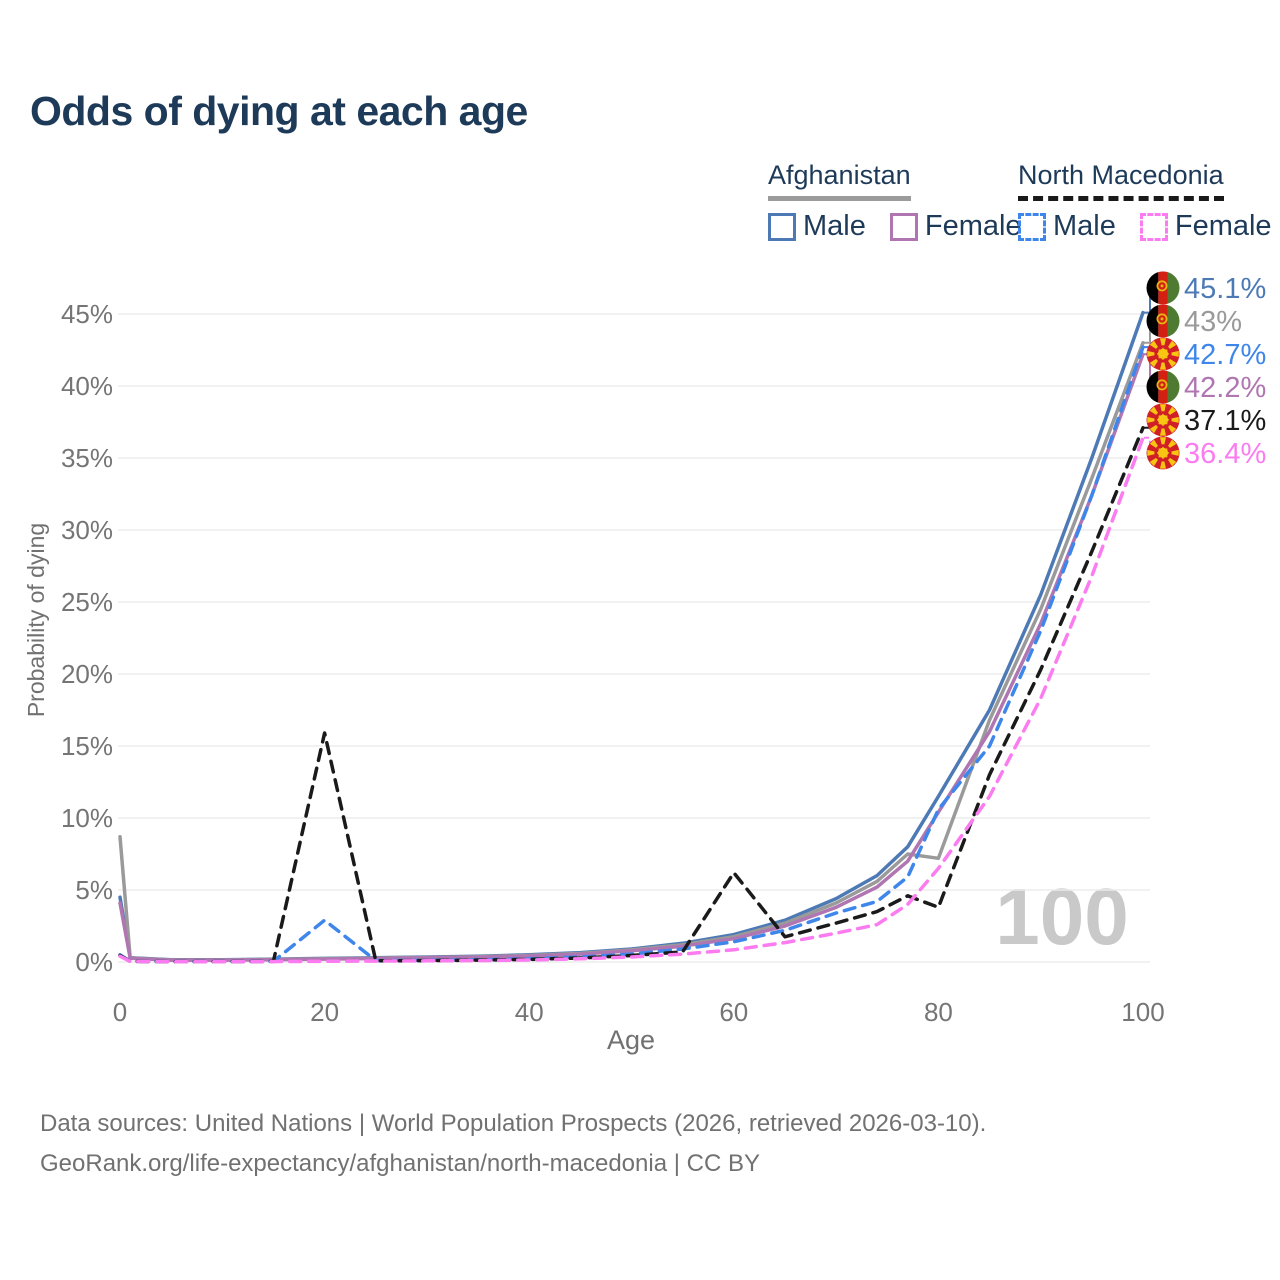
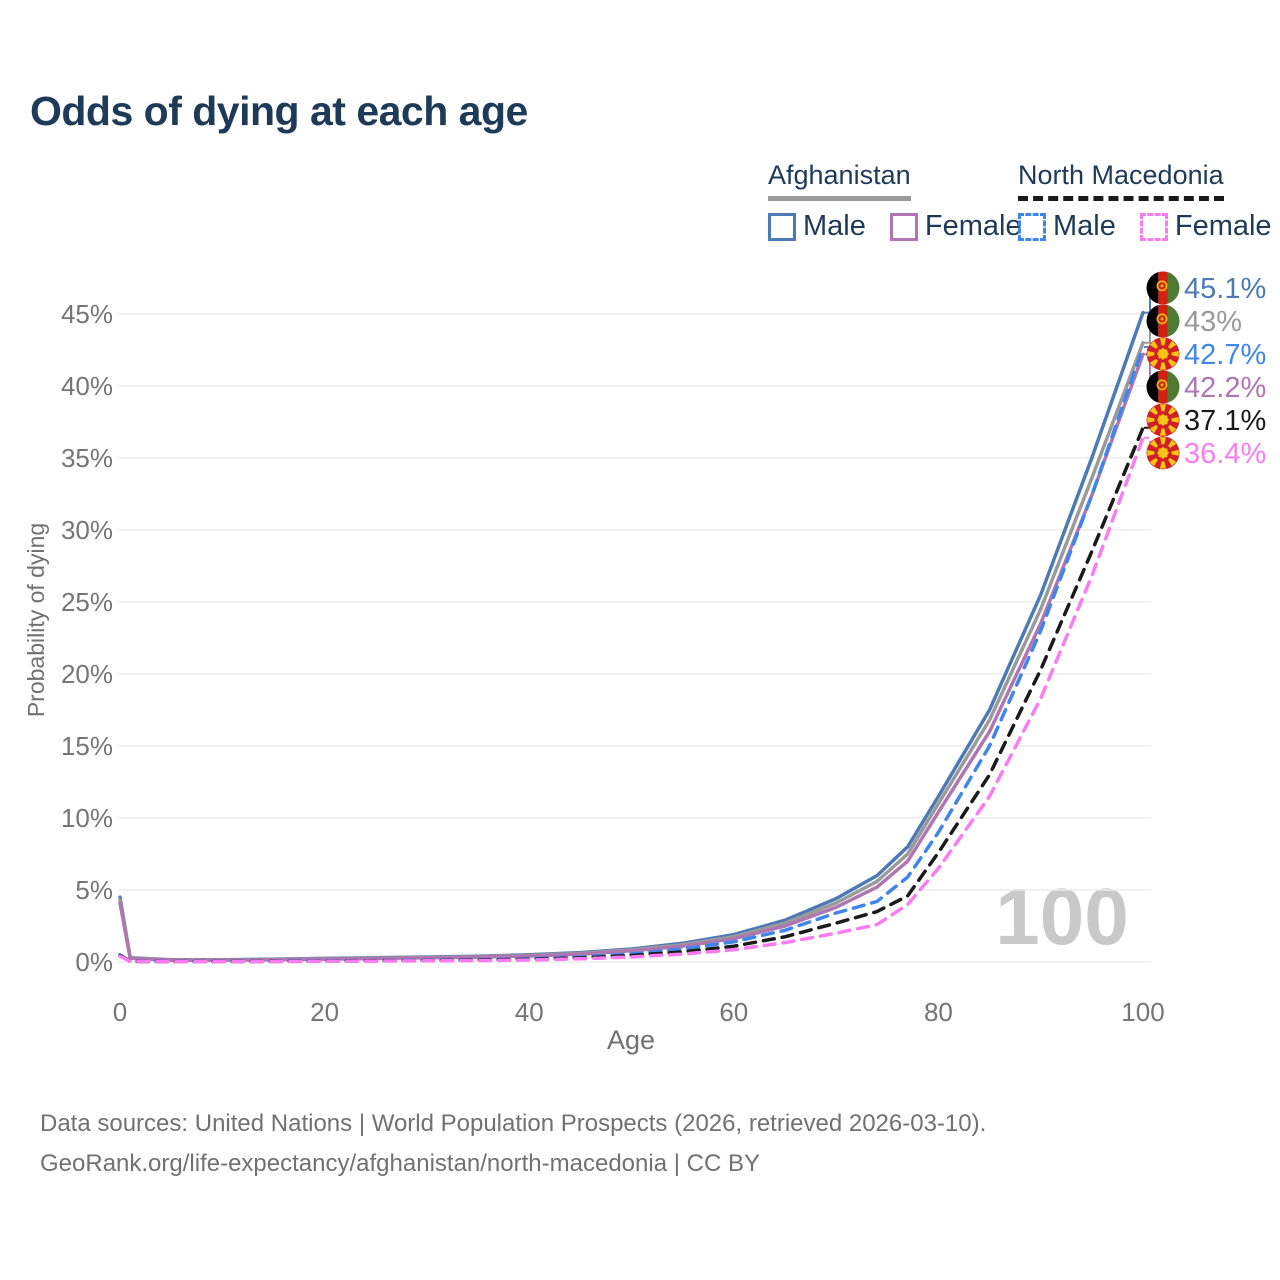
Afghanistan/0: 8.7% -> 4.3%
North Macedonia Male/20: 2.9% -> 0.1%
North Macedonia/20: 15.9% -> 0.1%
North Macedonia/60: 6.2% -> 1.1%
Afghanistan/80: 7.2% -> 11.0%
North Macedonia Male/80: 10.6% -> 9.0%
North Macedonia/80: 3.8% -> 7.6%
